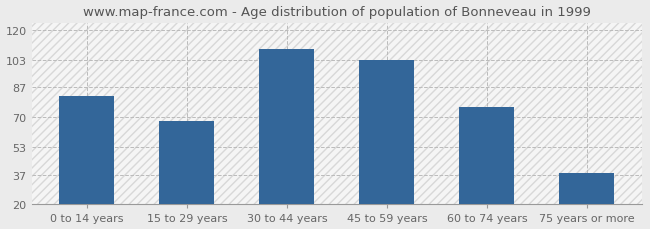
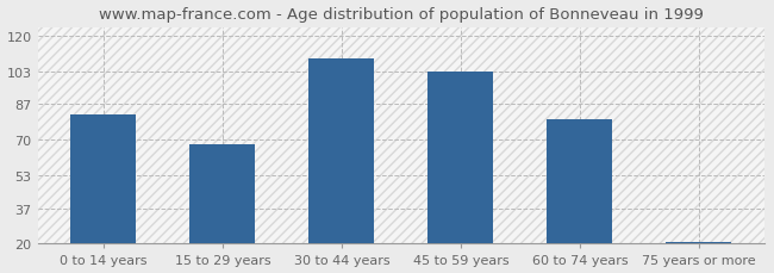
60 to 74 years: 76 -> 80
75 years or more: 38 -> 21
